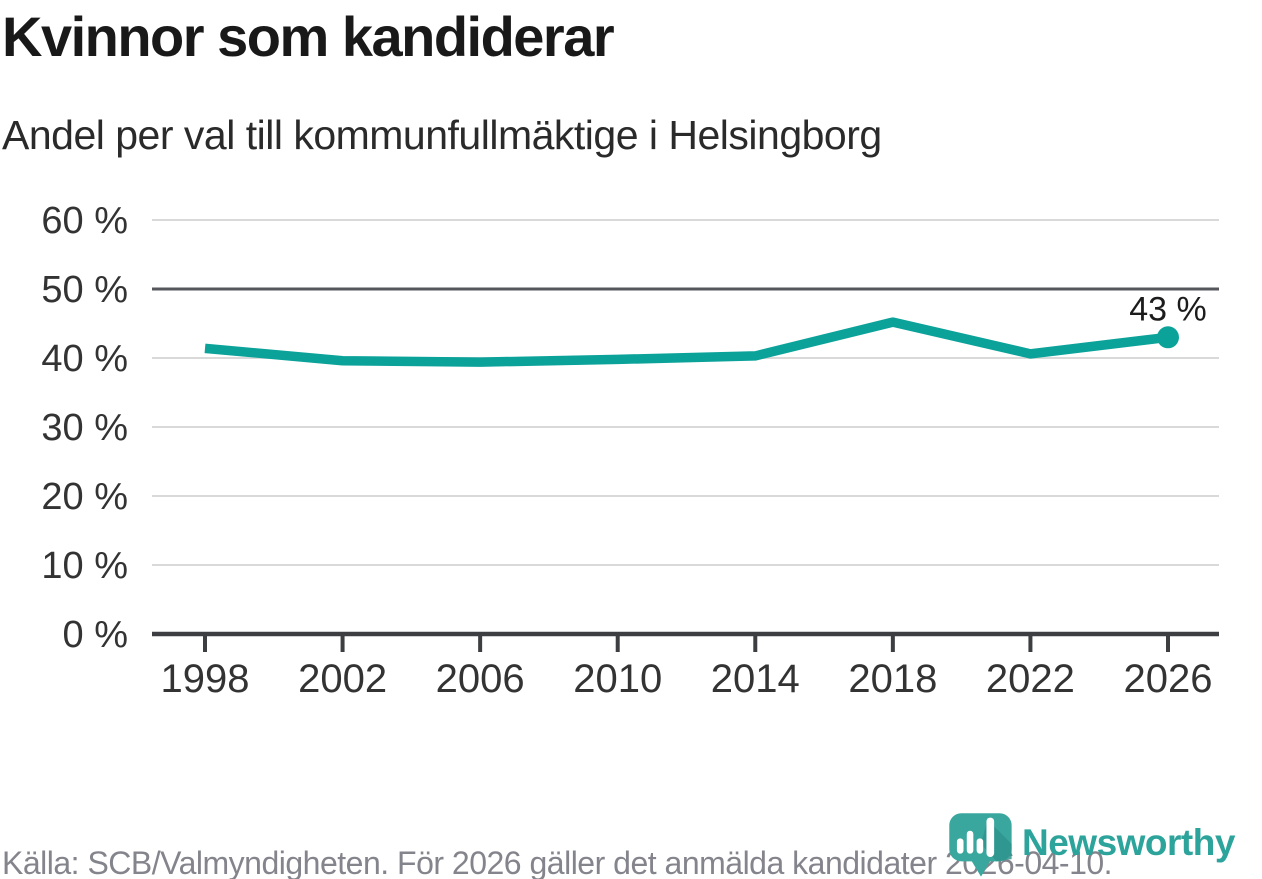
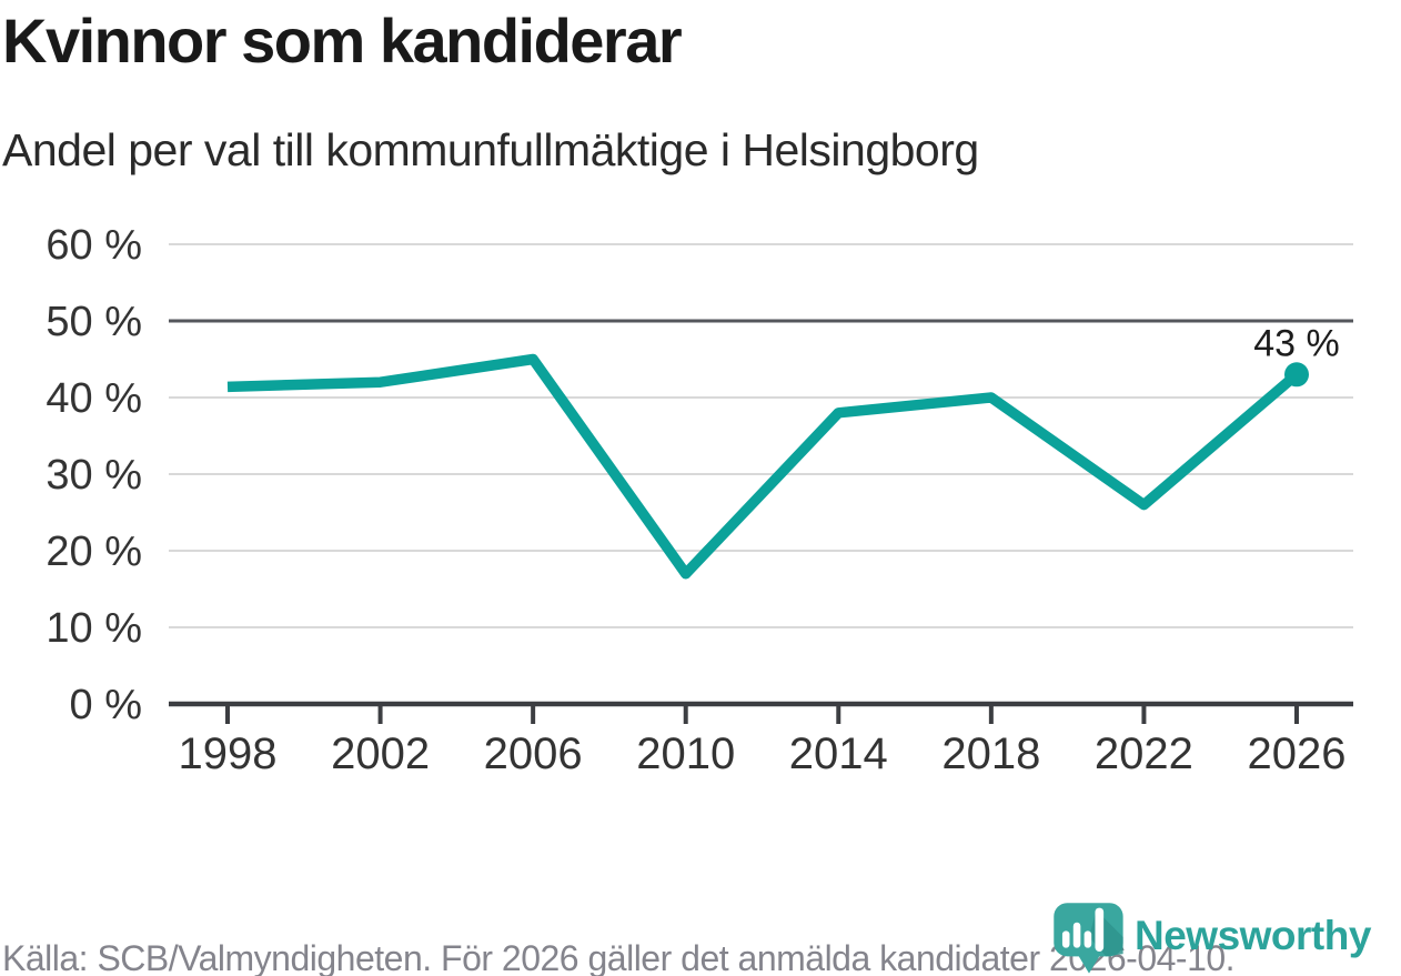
2002: 40% -> 42%
2006: 39% -> 45%
2010: 40% -> 17%
2014: 40% -> 38%
2018: 45% -> 40%
2022: 41% -> 26%
